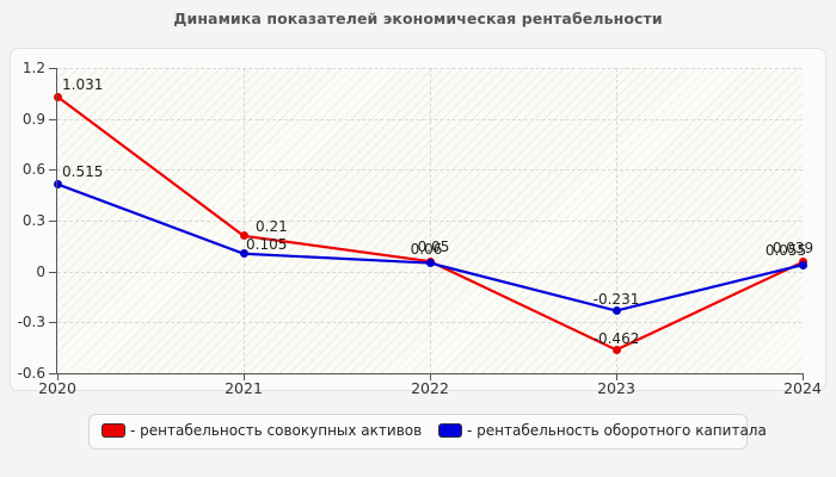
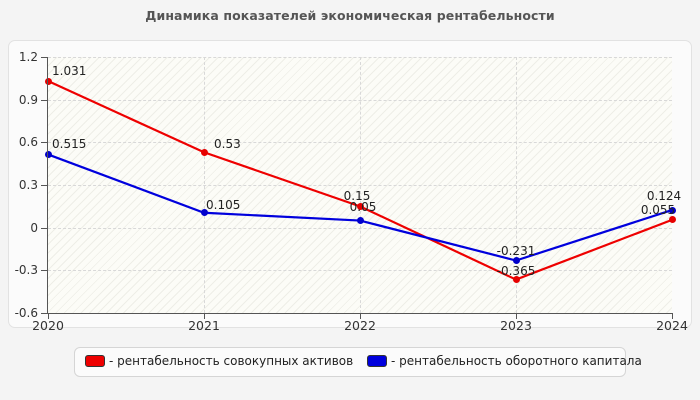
- рентабельность совокупных активов/2021: 0.21 -> 0.53
- рентабельность совокупных активов/2022: 0.06 -> 0.15
- рентабельность совокупных активов/2023: -0.462 -> -0.365
- рентабельность оборотного капитала/2024: 0.039 -> 0.124
